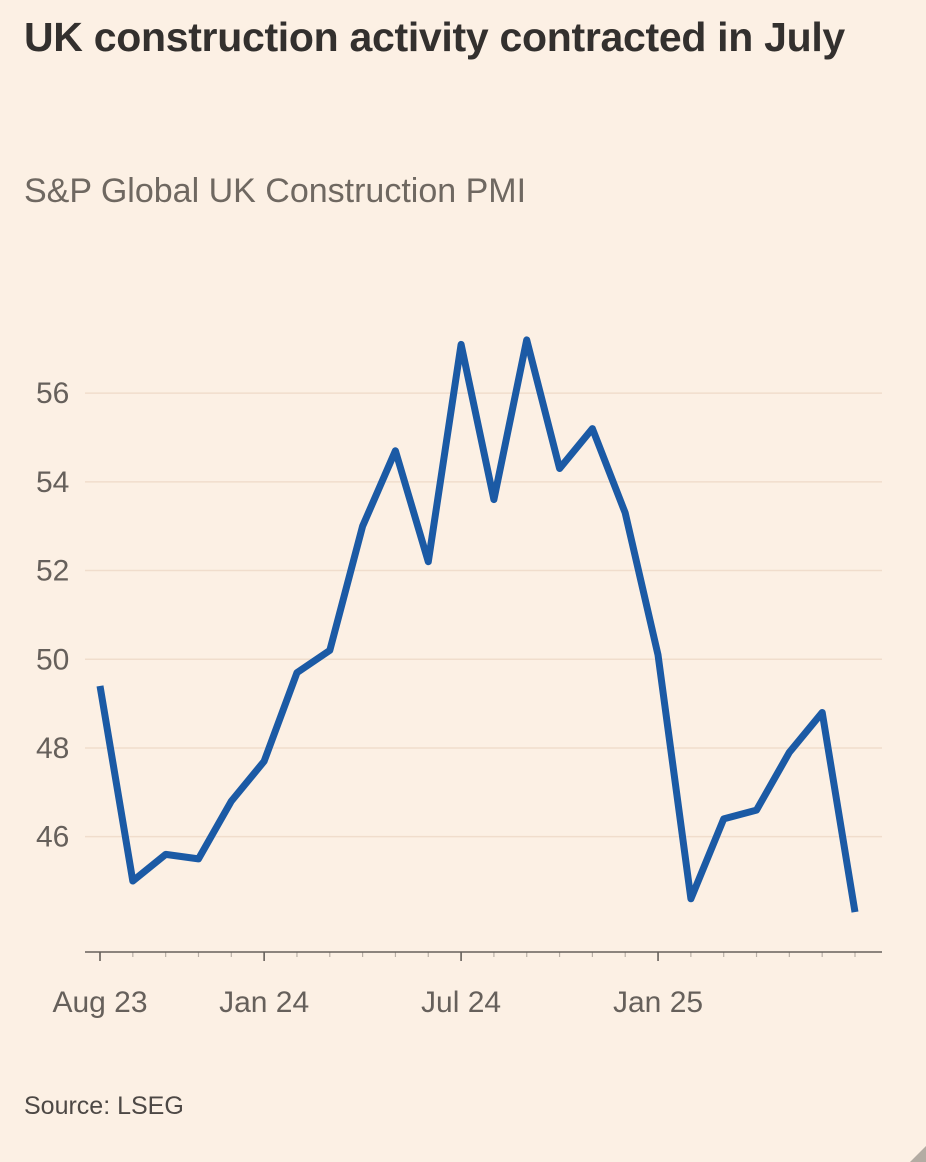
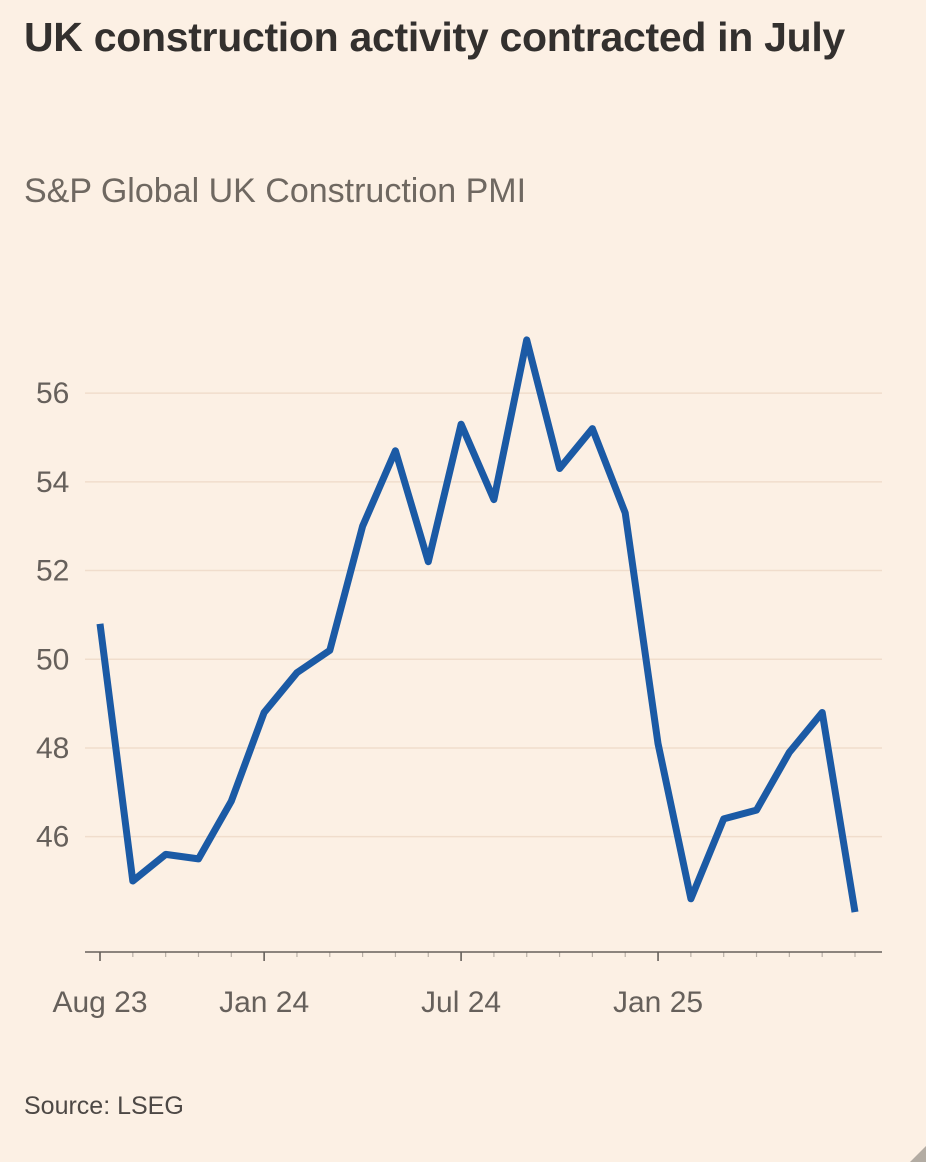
Aug 23: 49.4 -> 50.8
Jan 24: 47.7 -> 48.8
Jul 24: 57.1 -> 55.3
Jan 25: 50.1 -> 48.1
